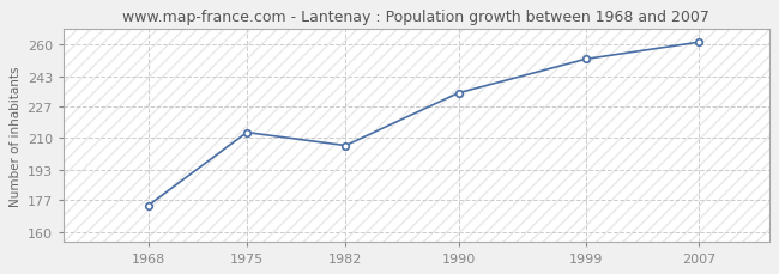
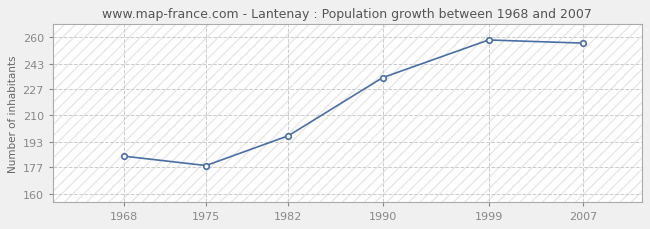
1968: 174 -> 184
1975: 213 -> 178
1982: 206 -> 197
1999: 252 -> 258
2007: 261 -> 256
